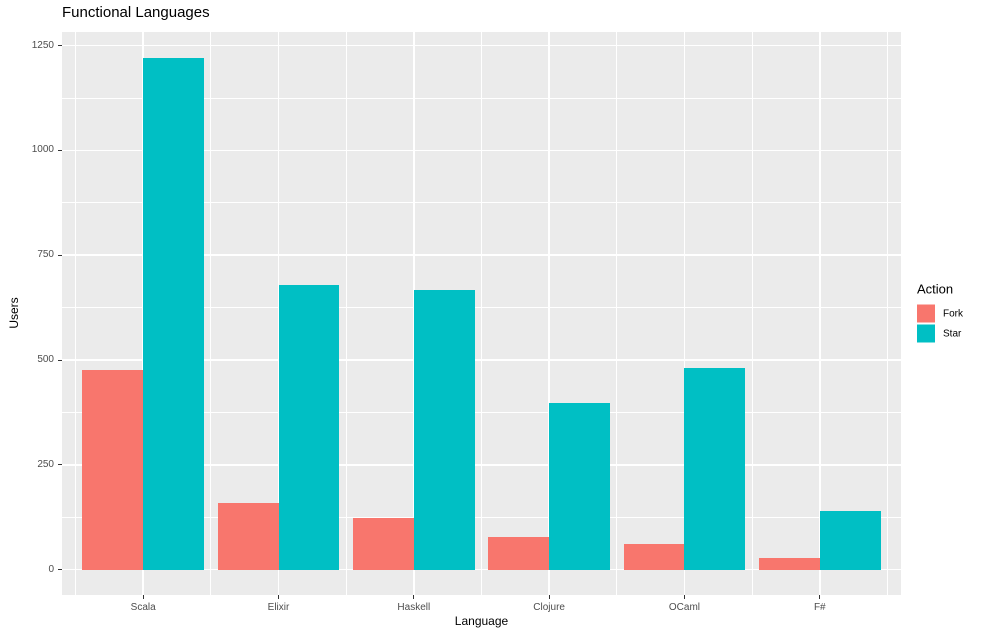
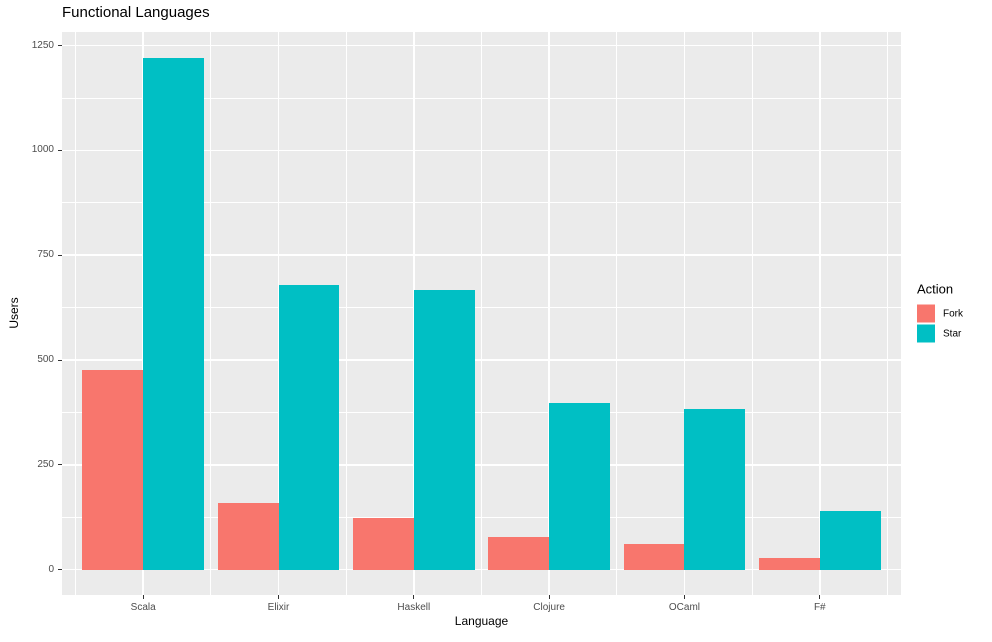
Star/OCaml: 480 -> 380
